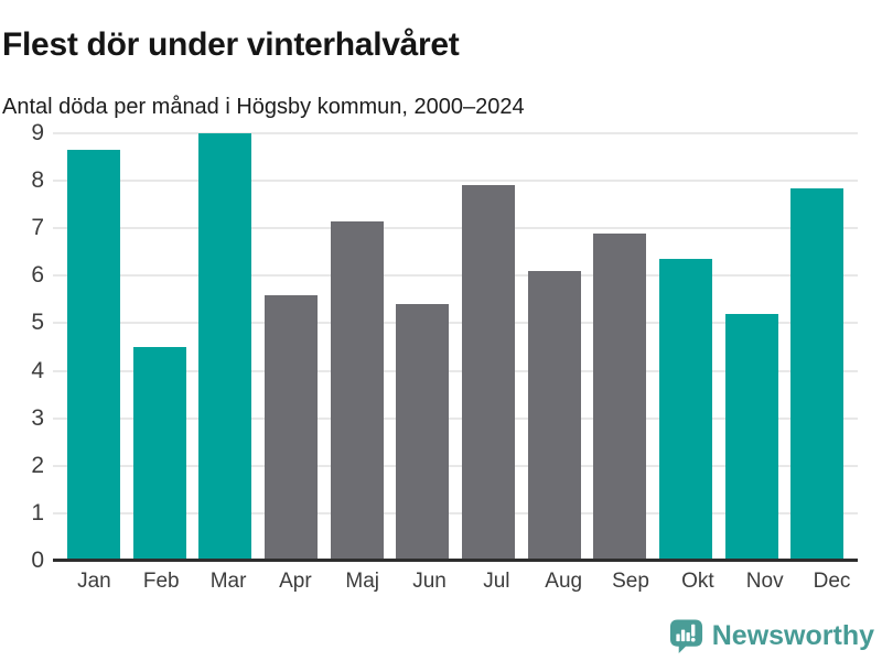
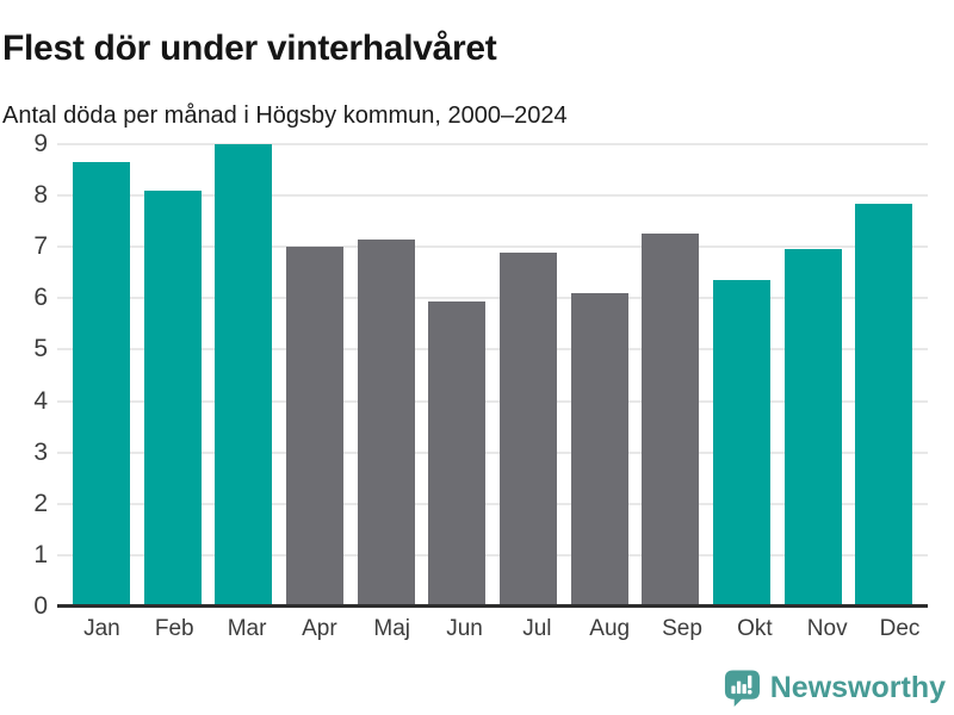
Feb: 4.5 -> 8.1
Apr: 5.6 -> 7.0
Jun: 5.4 -> 6.0
Jul: 7.9 -> 6.9
Sep: 6.9 -> 7.2
Nov: 5.2 -> 7.0
